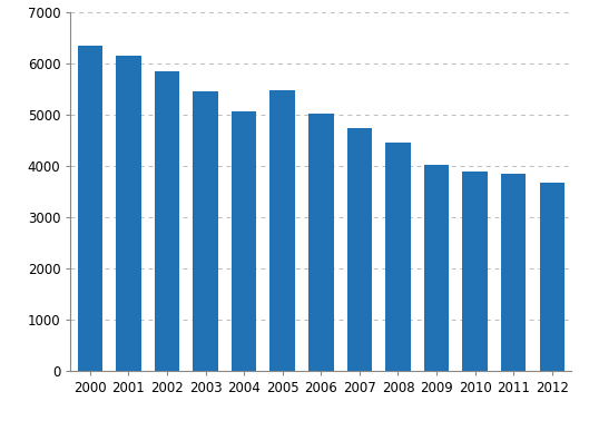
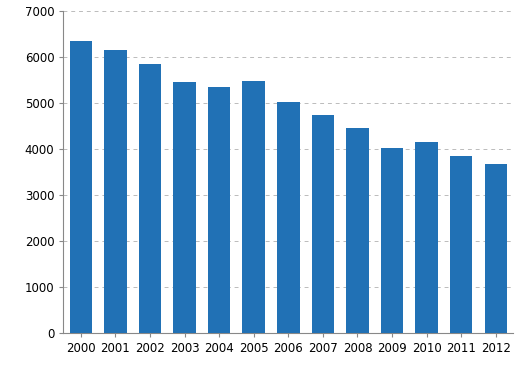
2004: 5080 -> 5350
2010: 3900 -> 4150
